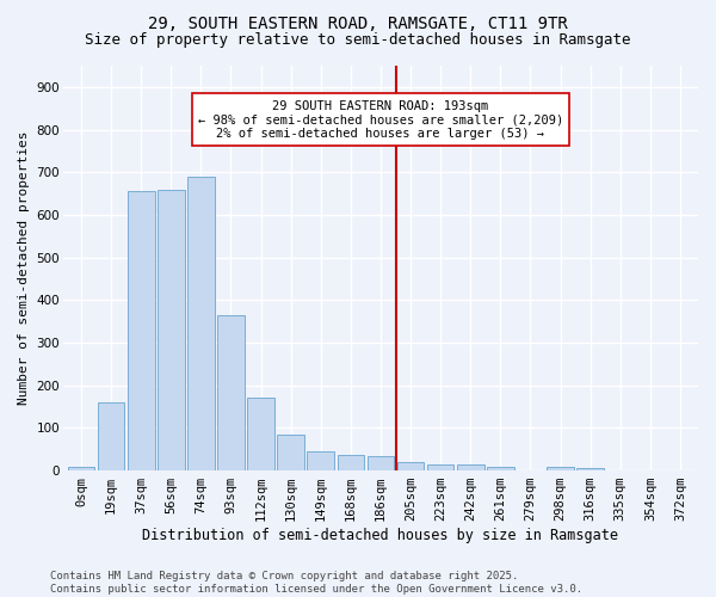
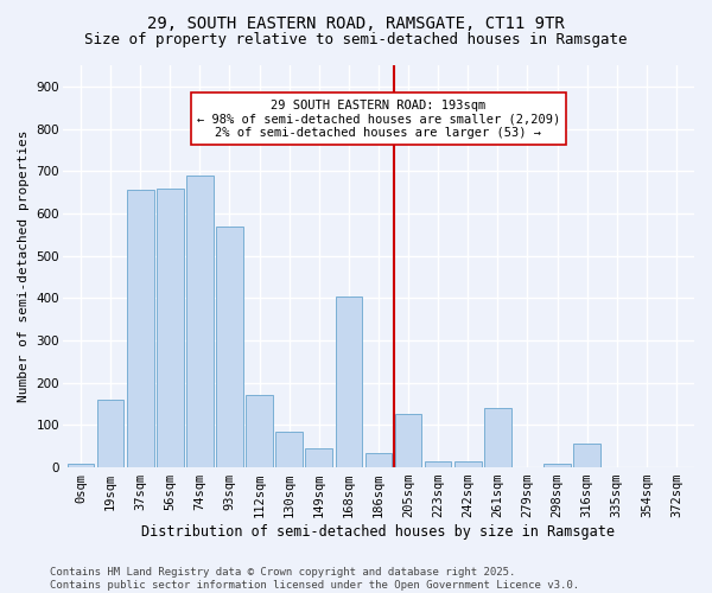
93sqm: 365 -> 570
168sqm: 38 -> 405
205sqm: 20 -> 125
261sqm: 10 -> 140
316sqm: 5 -> 55
